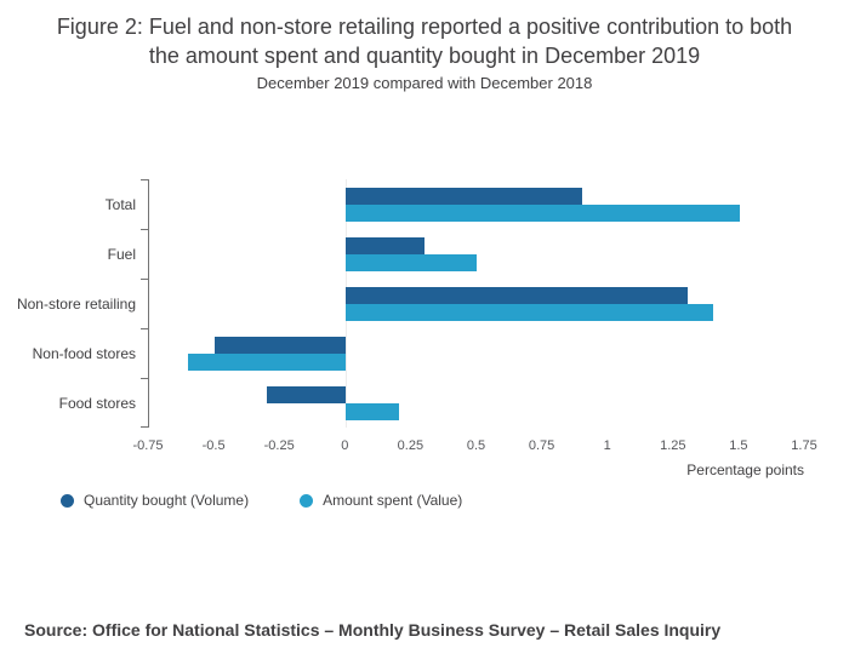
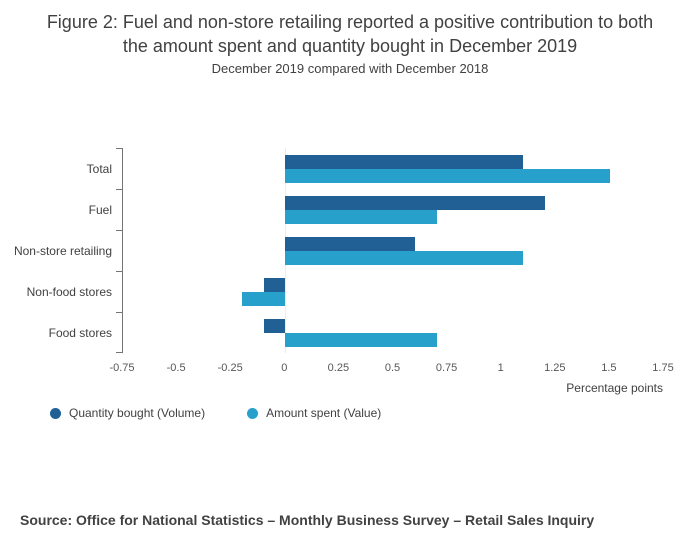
Quantity bought (Volume)/Total: 0.9 -> 1.1
Quantity bought (Volume)/Fuel: 0.3 -> 1.2
Amount spent (Value)/Fuel: 0.5 -> 0.7
Quantity bought (Volume)/Non-store retailing: 1.3 -> 0.6
Amount spent (Value)/Non-store retailing: 1.4 -> 1.1
Quantity bought (Volume)/Non-food stores: -0.5 -> -0.1
Amount spent (Value)/Non-food stores: -0.6 -> -0.2
Quantity bought (Volume)/Food stores: -0.3 -> -0.1
Amount spent (Value)/Food stores: 0.2 -> 0.7
